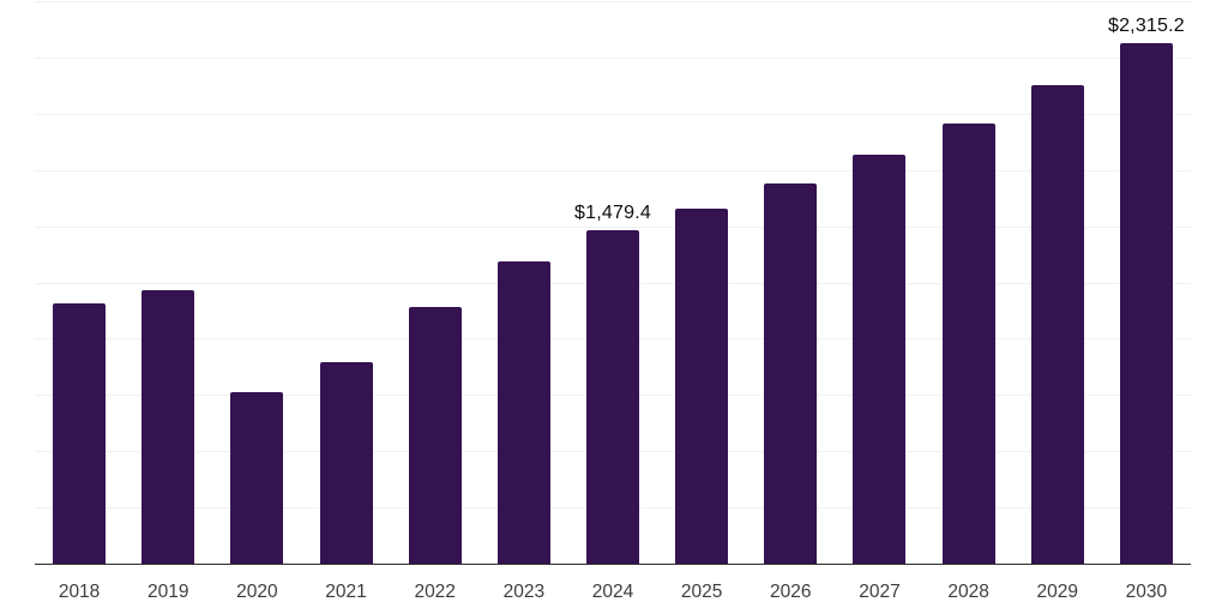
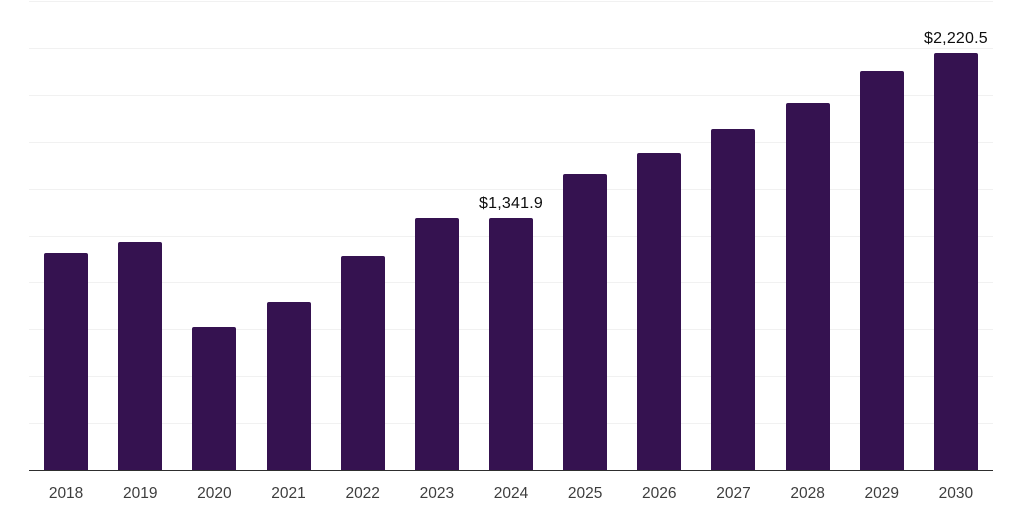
2024: $1,479.4 -> $1,341.9
2030: $2,315.2 -> $2,220.5
